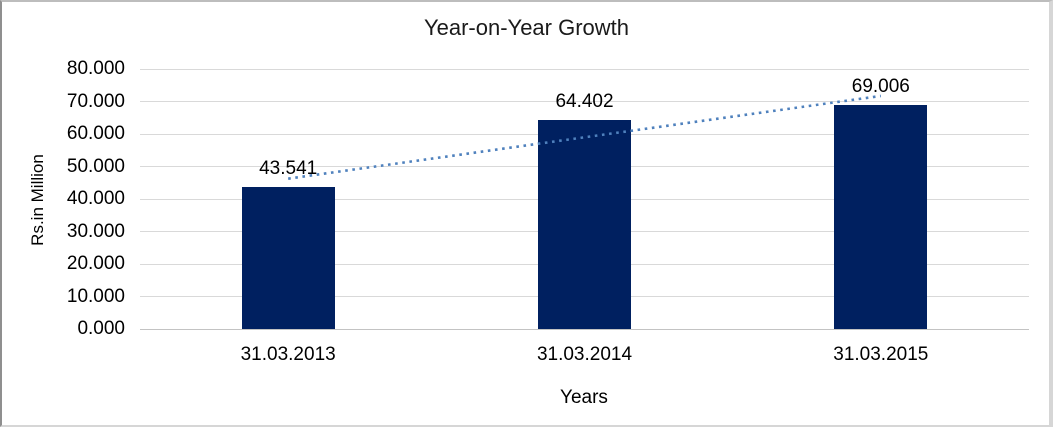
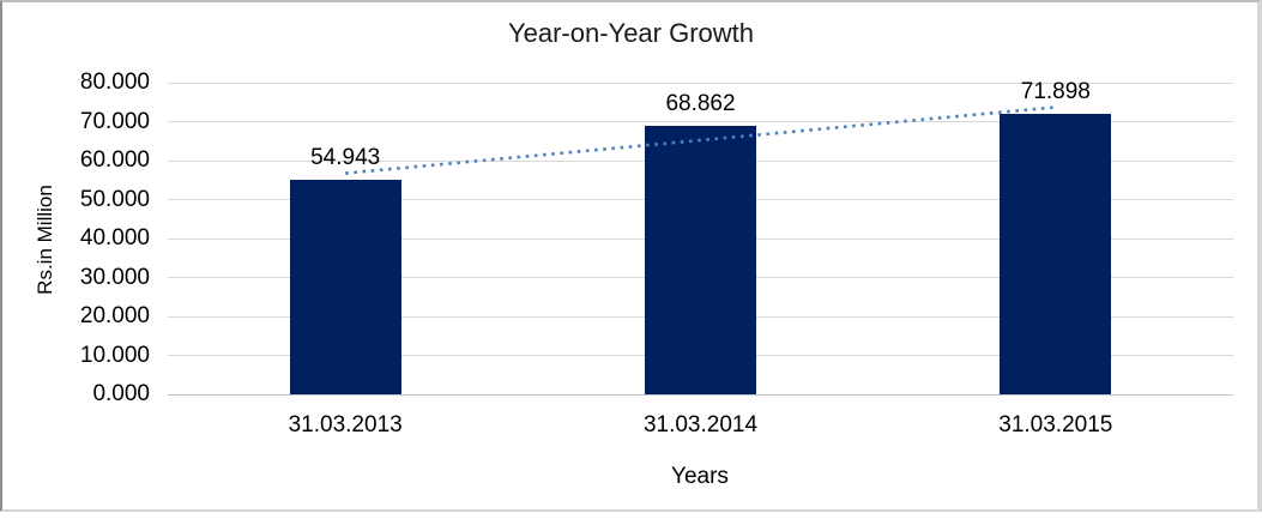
31.03.2013: 43.541 -> 54.943
31.03.2014: 64.402 -> 68.862
31.03.2015: 69.006 -> 71.898
